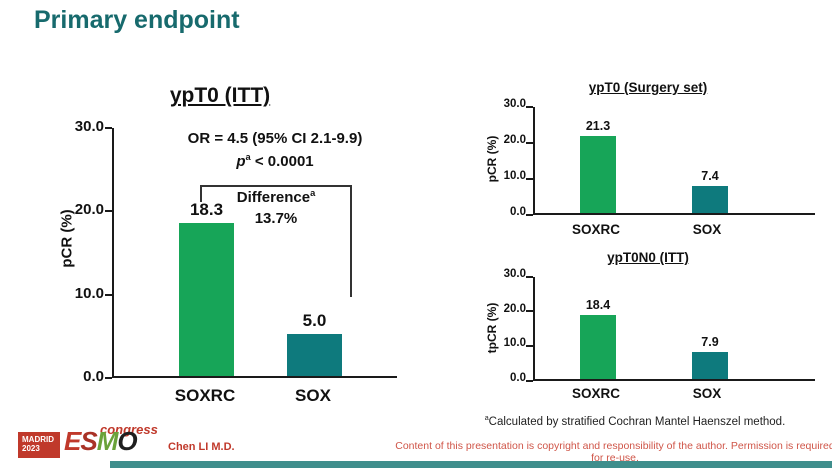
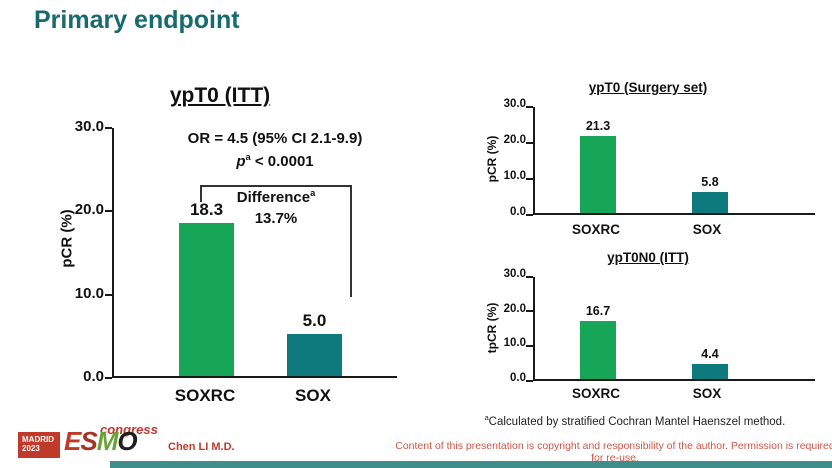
ypT0 (Surgery set)/SOX: 7.4 -> 5.8
ypT0N0 (ITT)/SOXRC: 18.4 -> 16.7
ypT0N0 (ITT)/SOX: 7.9 -> 4.4
